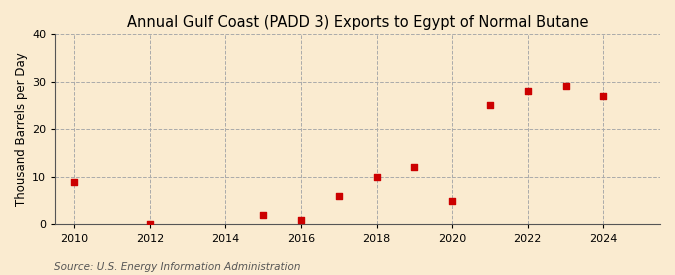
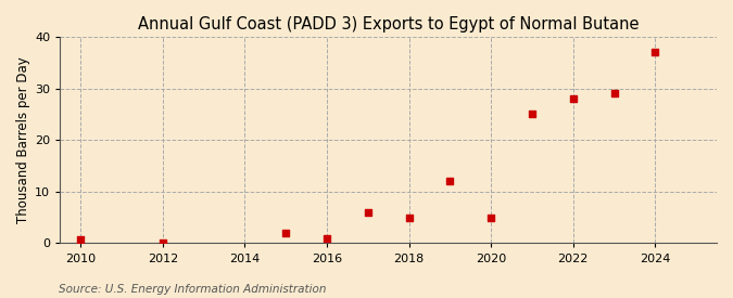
2010: 9.0 -> 0.7
2018: 10.0 -> 5.0
2024: 27.0 -> 37.0
